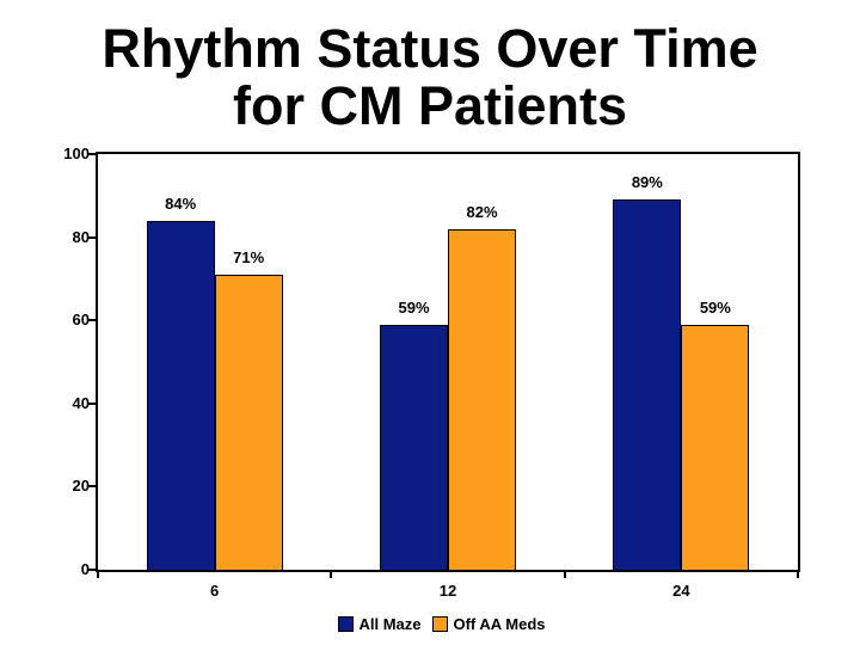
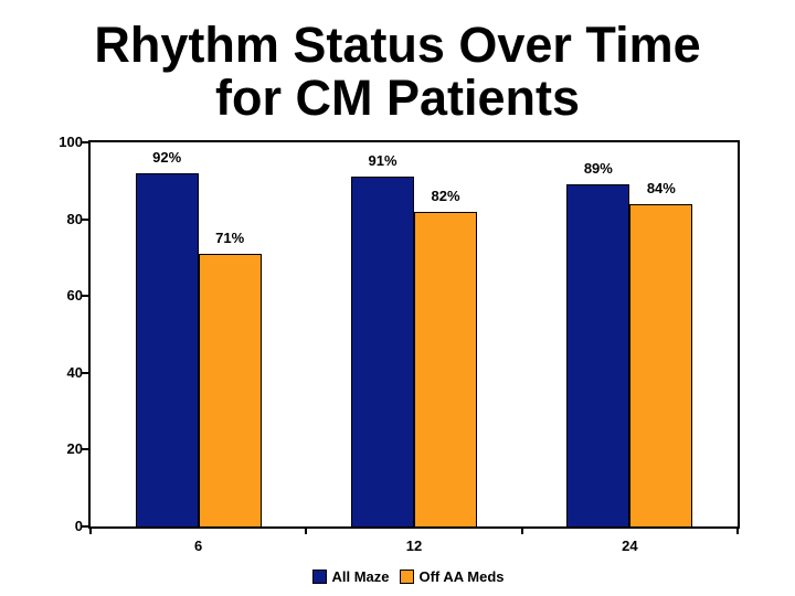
All Maze/6: 84% -> 92%
All Maze/12: 59% -> 91%
Off AA Meds/24: 59% -> 84%
